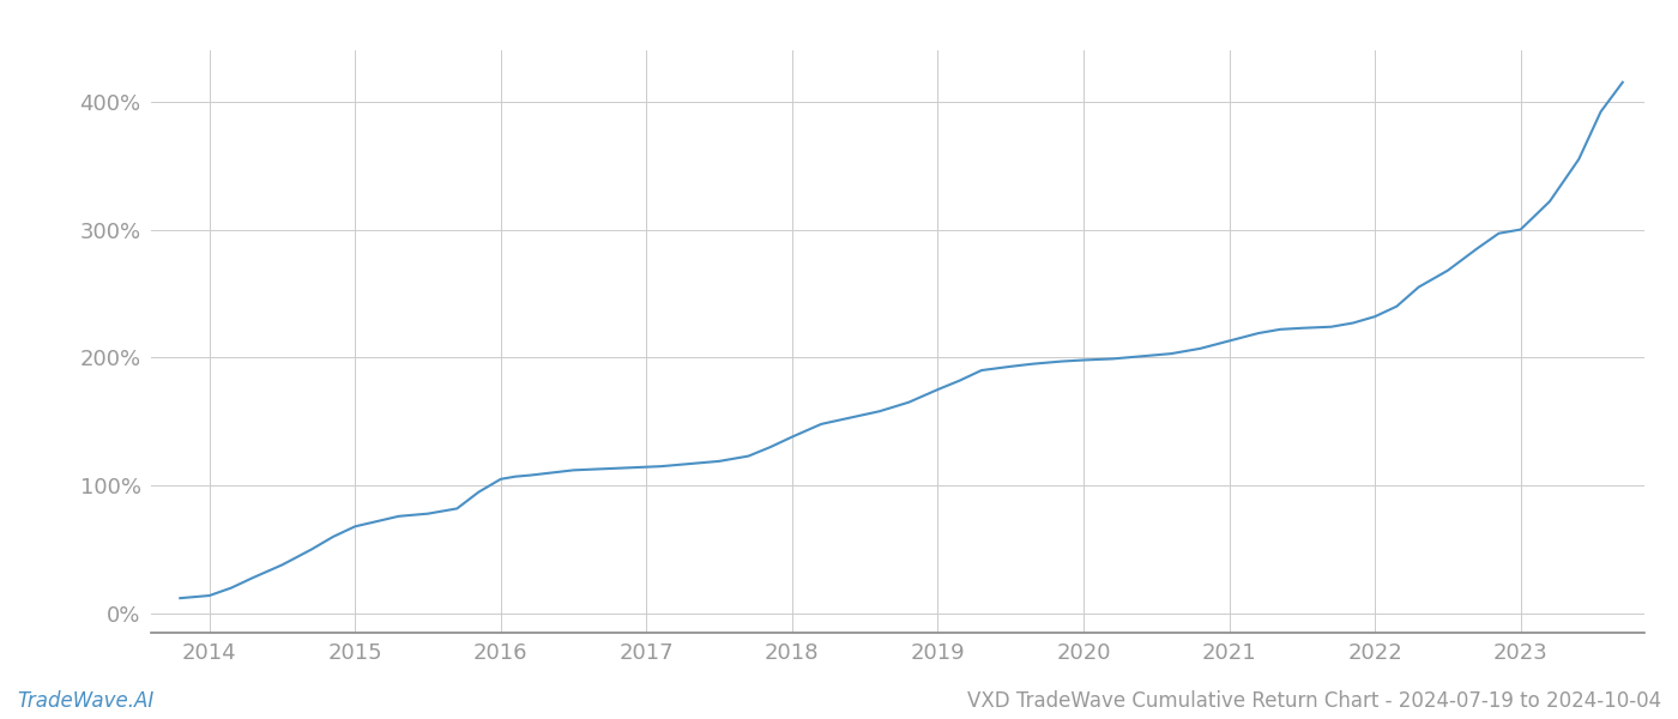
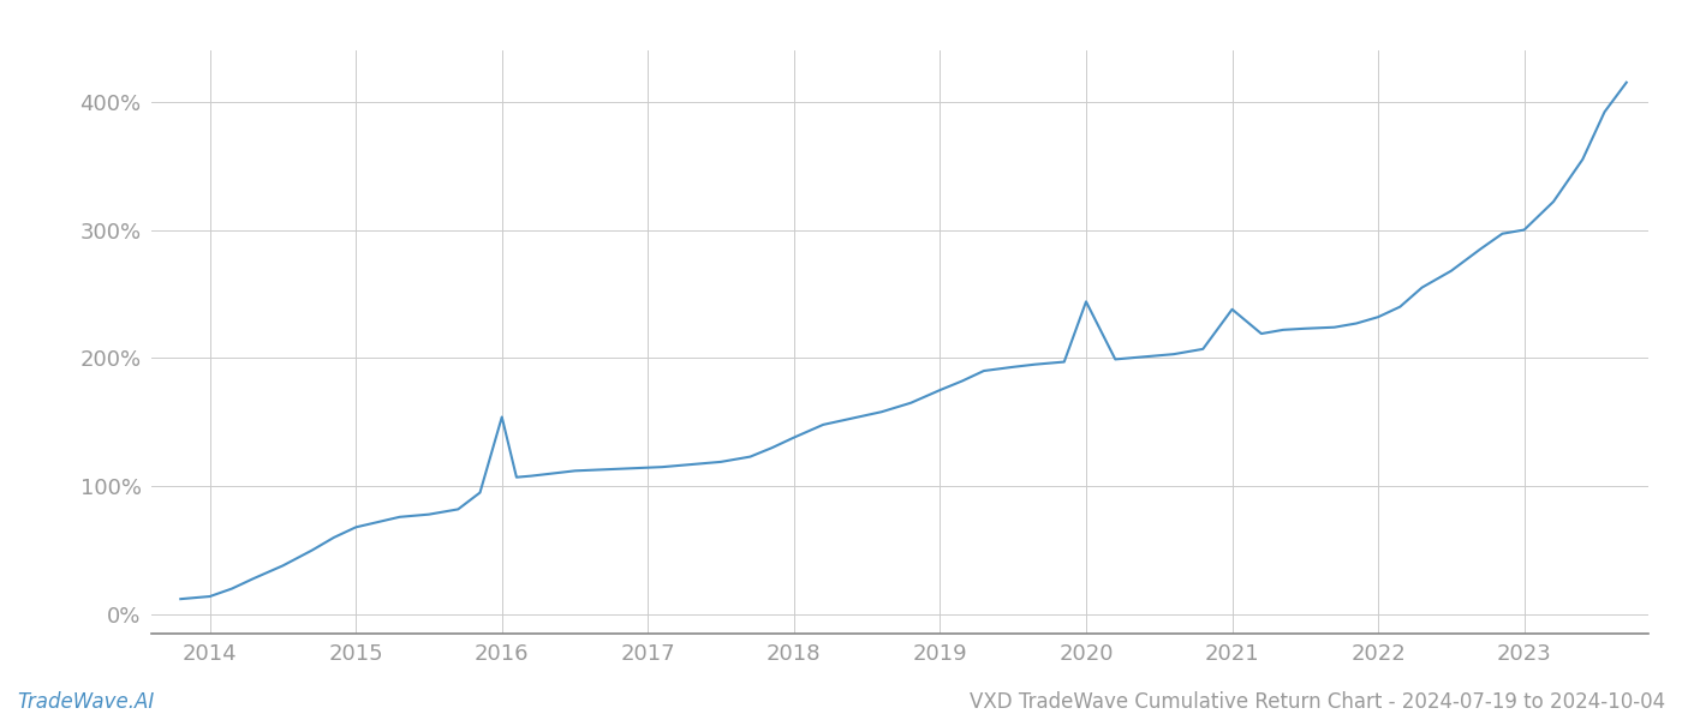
2016: 105% -> 154%
2020: 198% -> 244%
2021: 213% -> 238%
